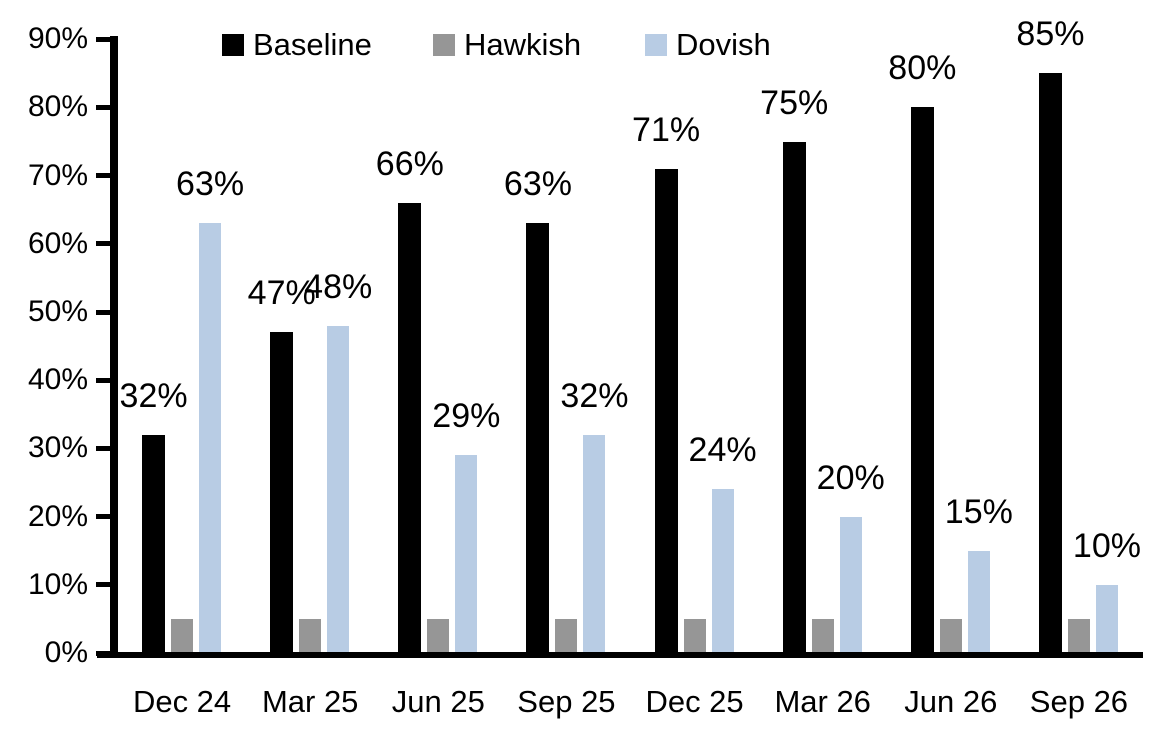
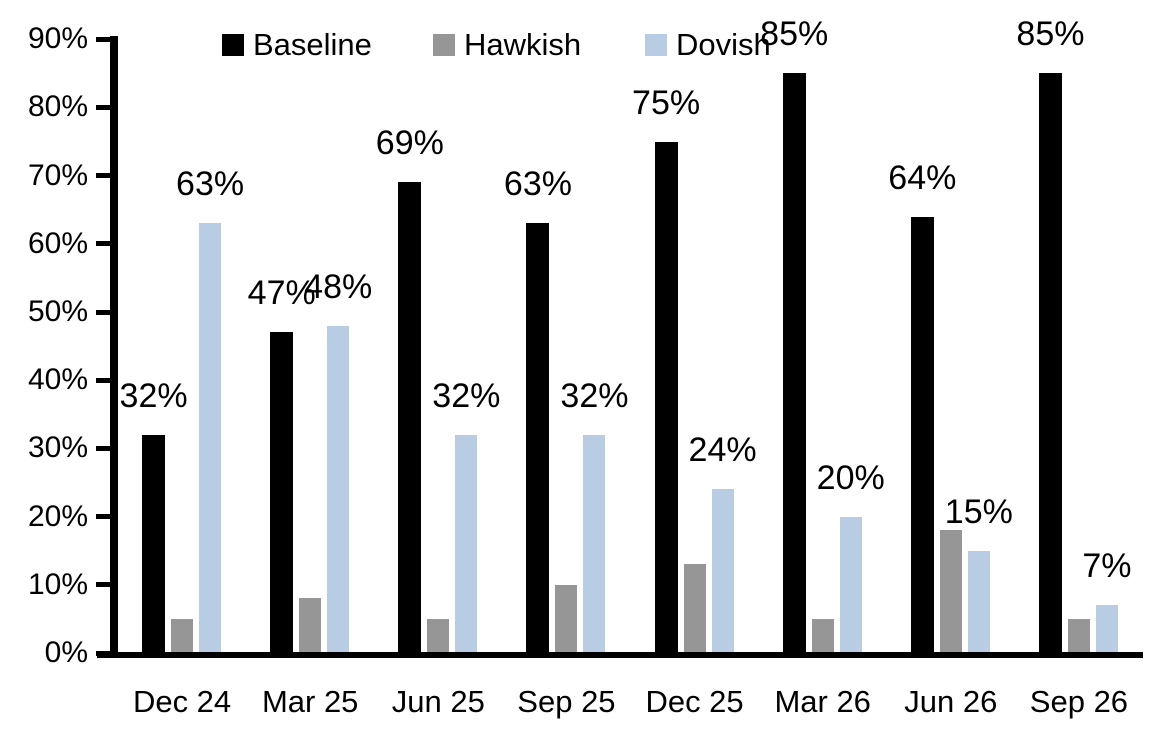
Hawkish/Mar 25: 5% -> 8%
Baseline/Jun 25: 66% -> 69%
Dovish/Jun 25: 29% -> 32%
Hawkish/Sep 25: 5% -> 10%
Baseline/Dec 25: 71% -> 75%
Hawkish/Dec 25: 5% -> 13%
Baseline/Mar 26: 75% -> 85%
Baseline/Jun 26: 80% -> 64%
Hawkish/Jun 26: 5% -> 18%
Dovish/Sep 26: 10% -> 7%
